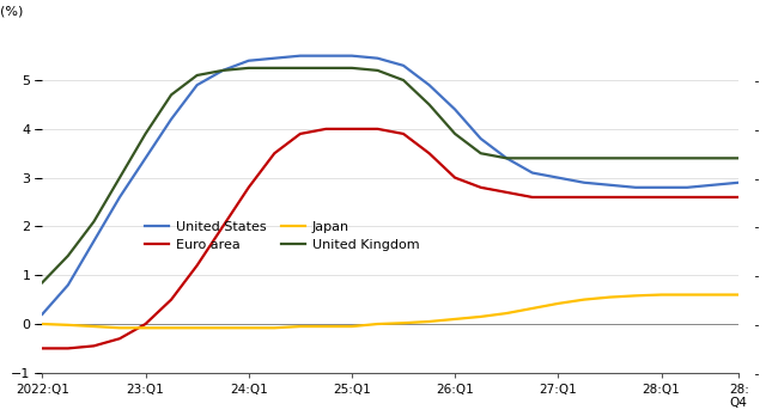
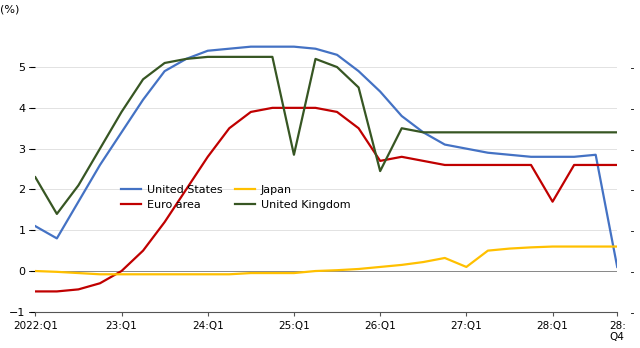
United States/2022:Q1: 0.20 -> 1.10
United Kingdom/2022:Q1: 0.85 -> 2.30
United Kingdom/25:Q1: 5.25 -> 2.85
Euro area/26:Q1: 3.00 -> 2.70
United Kingdom/26:Q1: 3.90 -> 2.45
Japan/27:Q1: 0.42 -> 0.10
Euro area/28:Q1: 2.60 -> 1.70
United States/28: Q4: 2.90 -> 0.10
